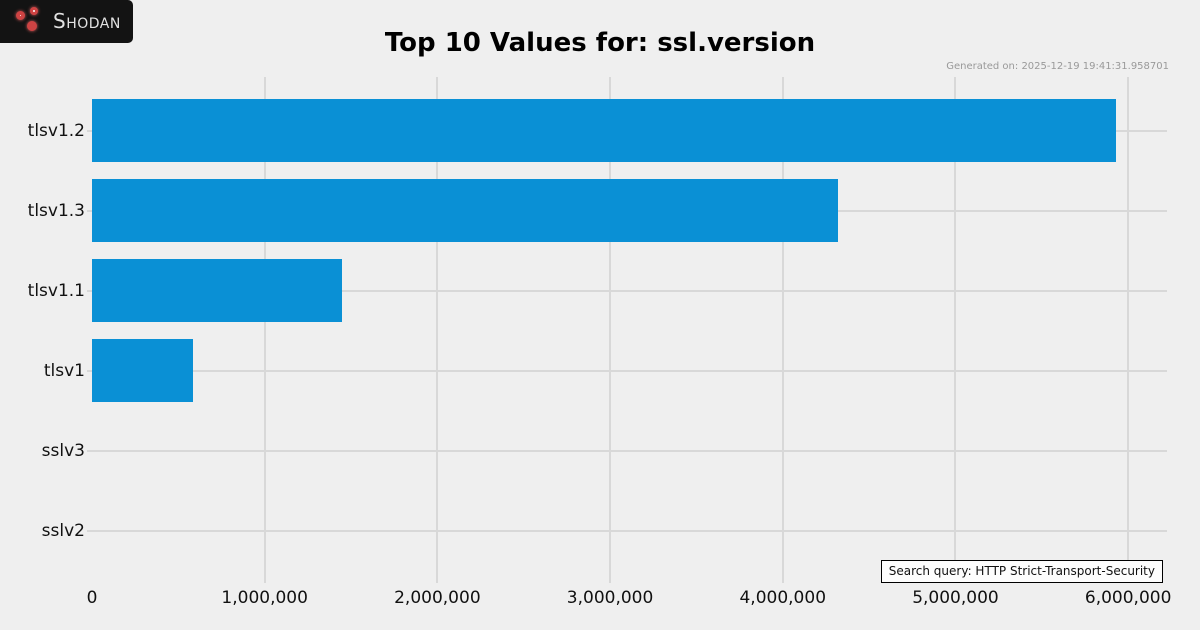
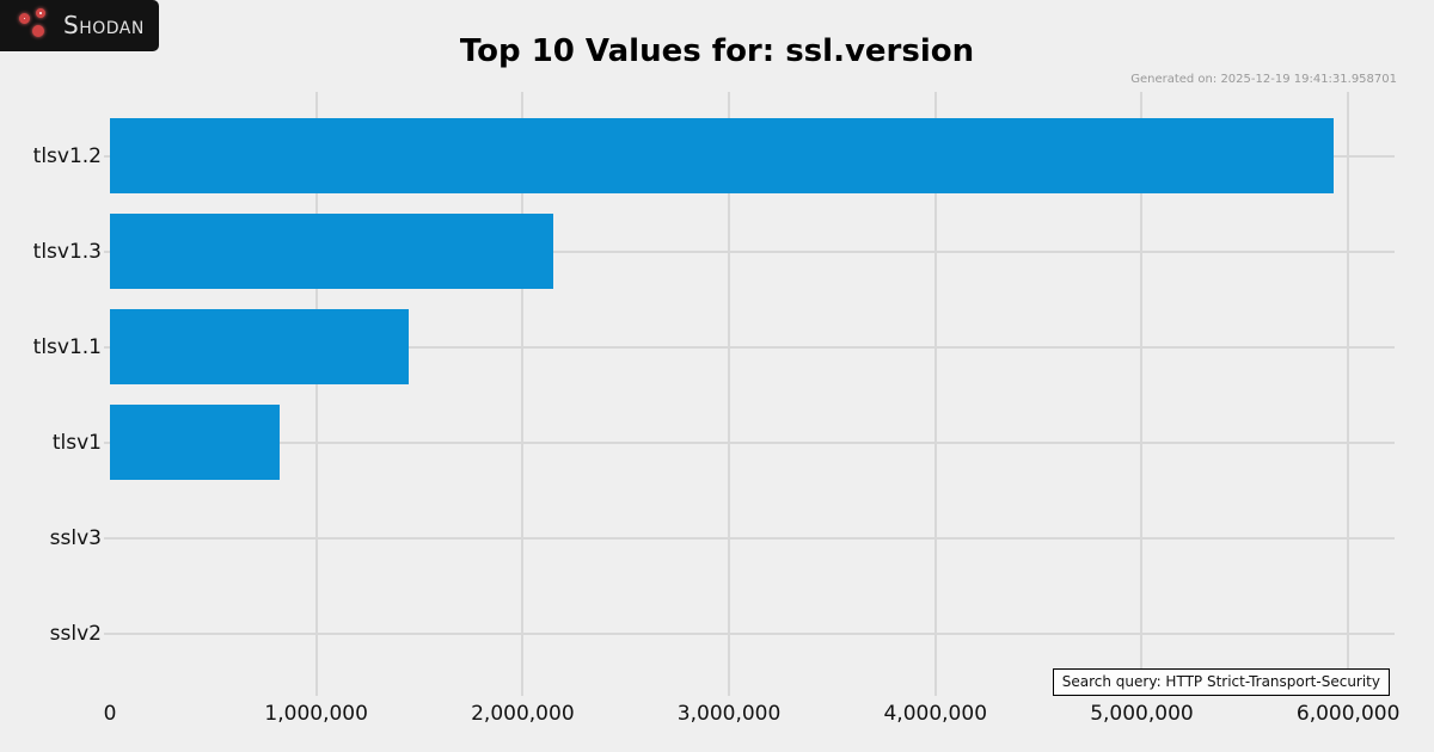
tlsv1.3: 4320000 -> 2150000
tlsv1: 580000 -> 820000
